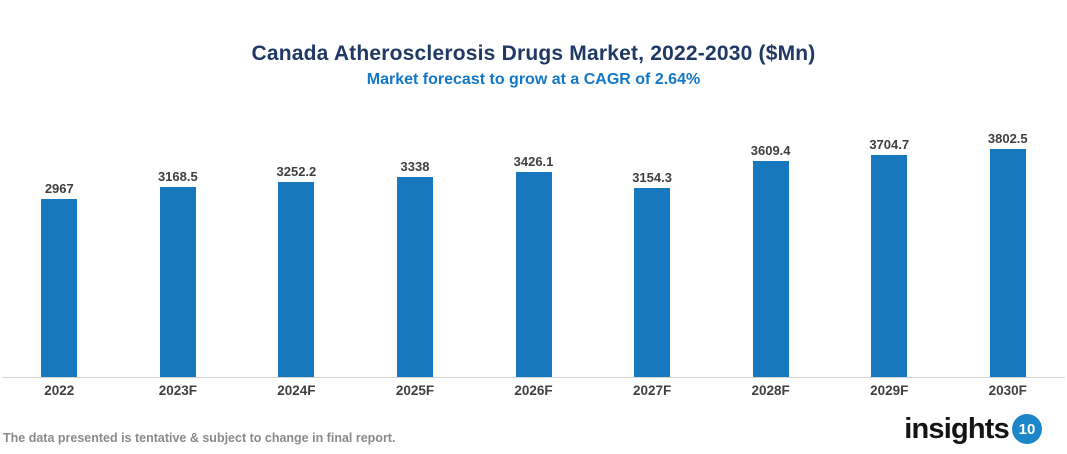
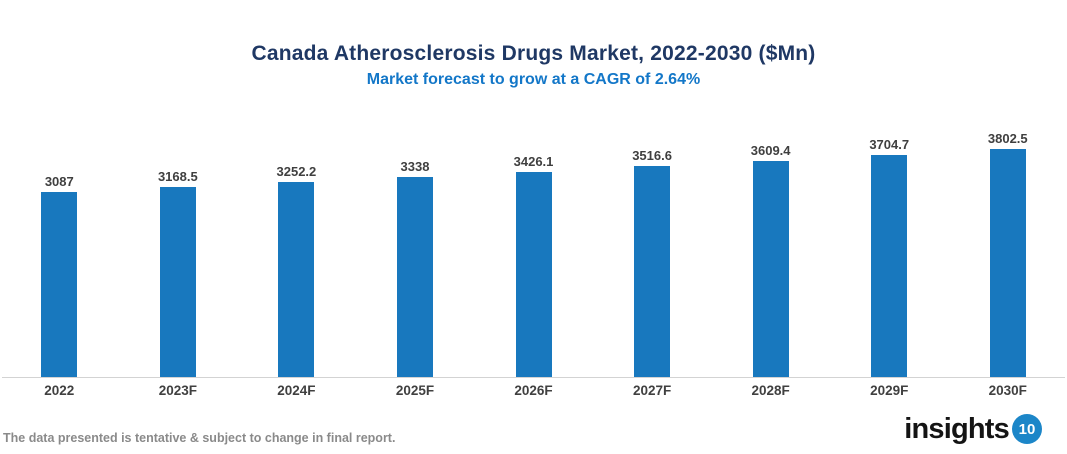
2022: 2967 -> 3087
2027F: 3154.3 -> 3516.6
